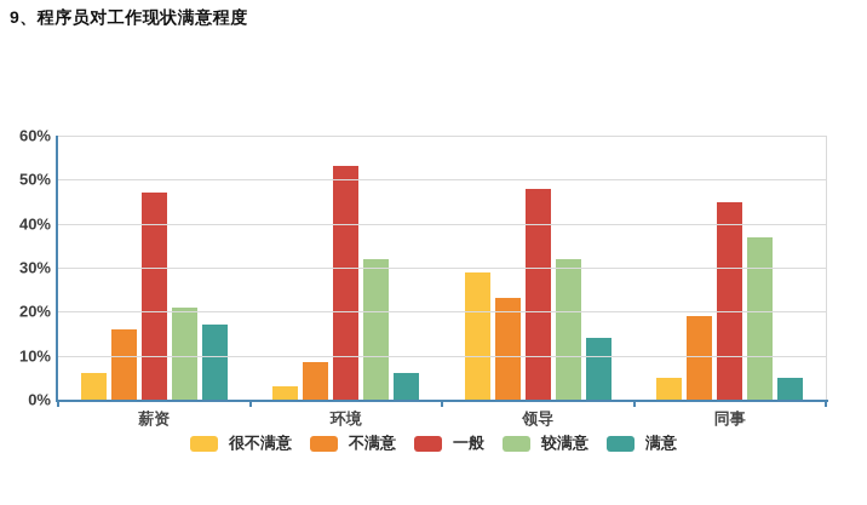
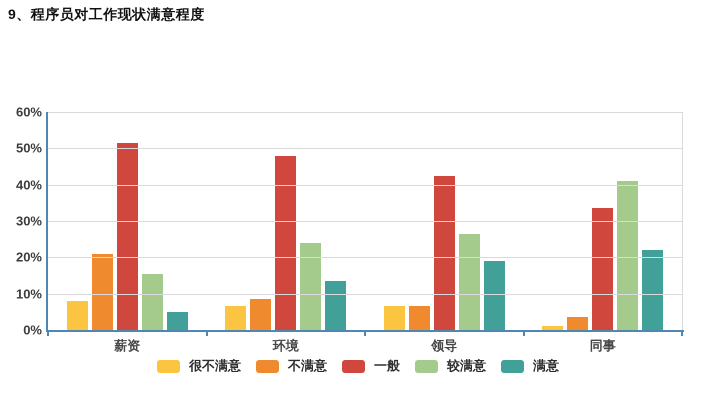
很不满意/薪资: 6% -> 8%
不满意/薪资: 16% -> 21%
一般/薪资: 47% -> 52%
较满意/薪资: 21% -> 16%
满意/薪资: 17% -> 5%
很不满意/环境: 3% -> 6%
一般/环境: 53% -> 48%
较满意/环境: 32% -> 24%
满意/环境: 6% -> 14%
很不满意/领导: 29% -> 6%
不满意/领导: 23% -> 6%
一般/领导: 48% -> 42%
较满意/领导: 32% -> 26%
满意/领导: 14% -> 19%
很不满意/同事: 5% -> 1%
不满意/同事: 19% -> 4%
一般/同事: 45% -> 34%
较满意/同事: 37% -> 41%
满意/同事: 5% -> 22%
